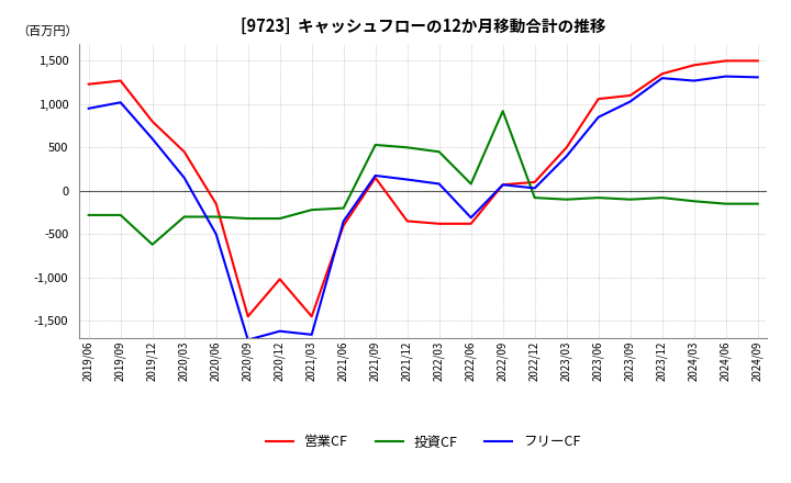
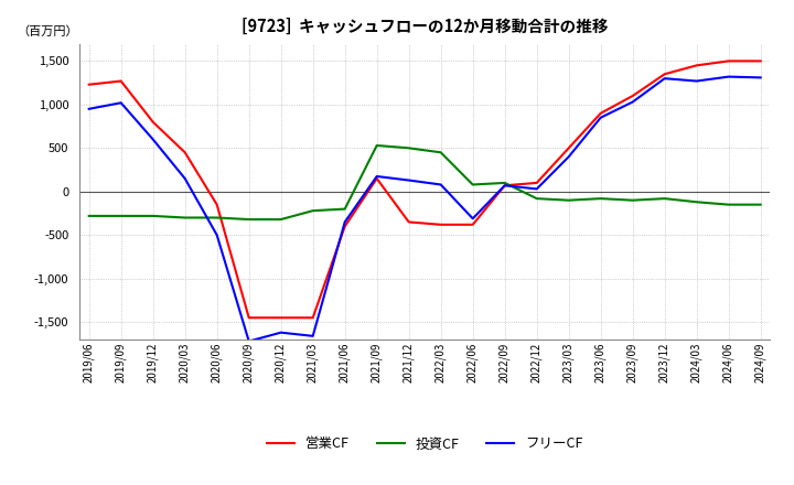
投資CF/2019/12: -620 -> -280
営業CF/2020/12: -1,020 -> -1,450
投資CF/2022/09: 920 -> 100
営業CF/2023/06: 1,060 -> 900
